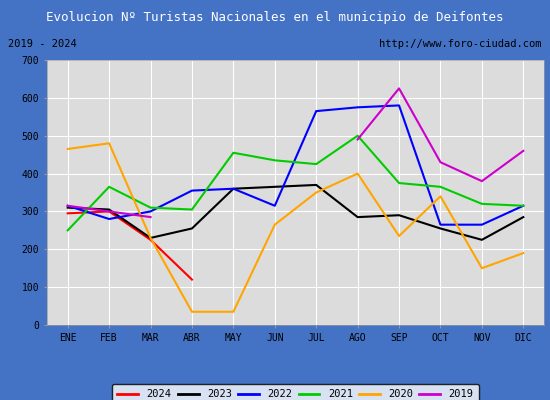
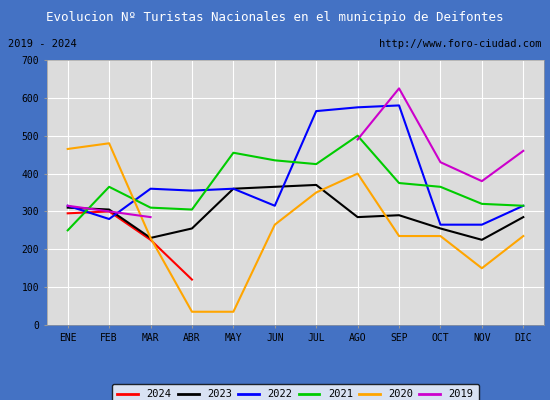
2022/MAR: 300 -> 360
2020/OCT: 340 -> 235
2020/DIC: 190 -> 235
